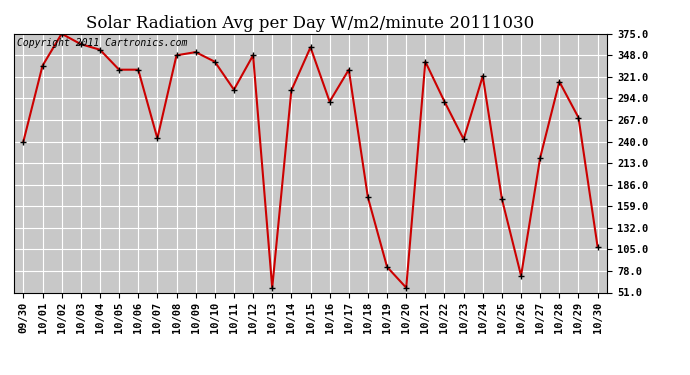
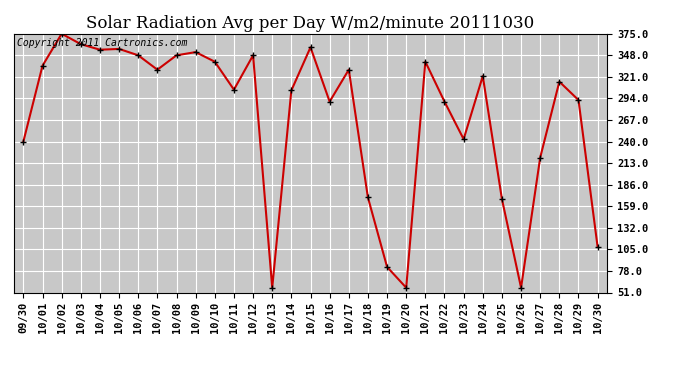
10/05: 330 -> 356
10/06: 330 -> 348
10/07: 244 -> 330
10/26: 72 -> 57
10/29: 270 -> 292
